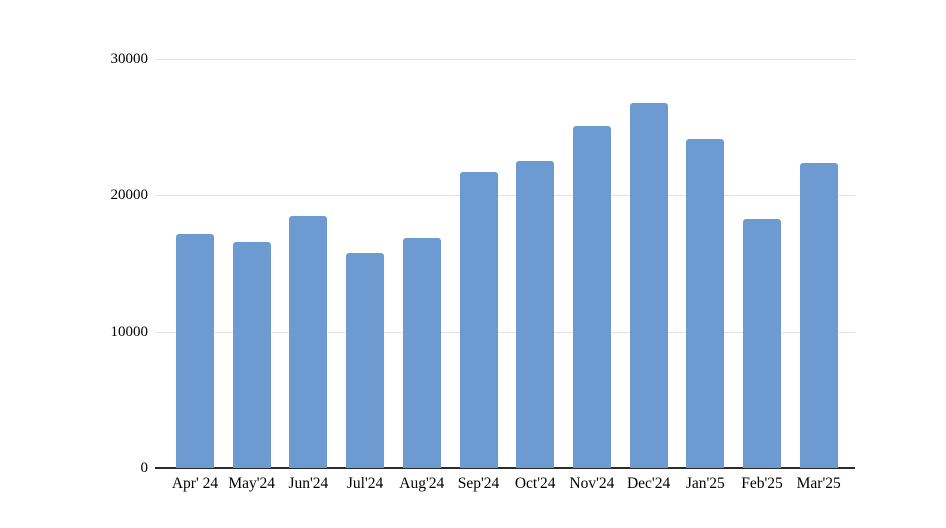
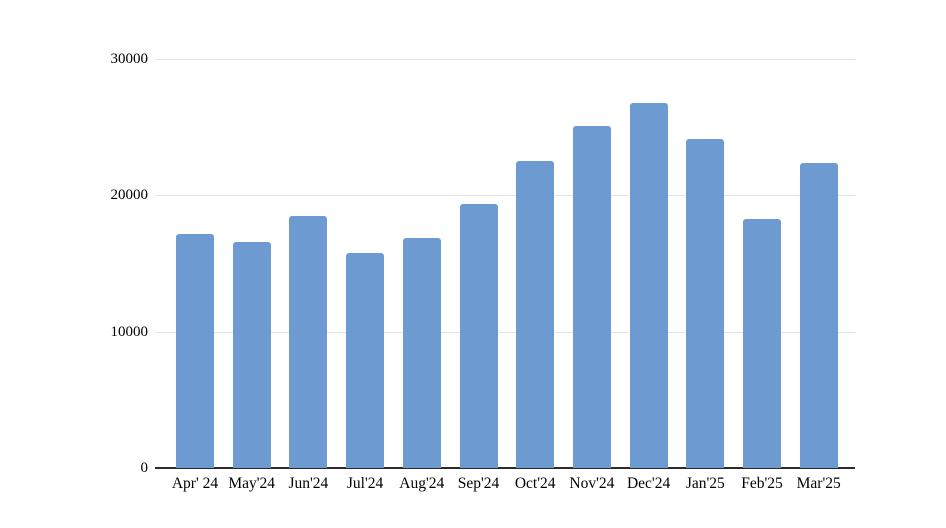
Sep'24: 21700 -> 19400
